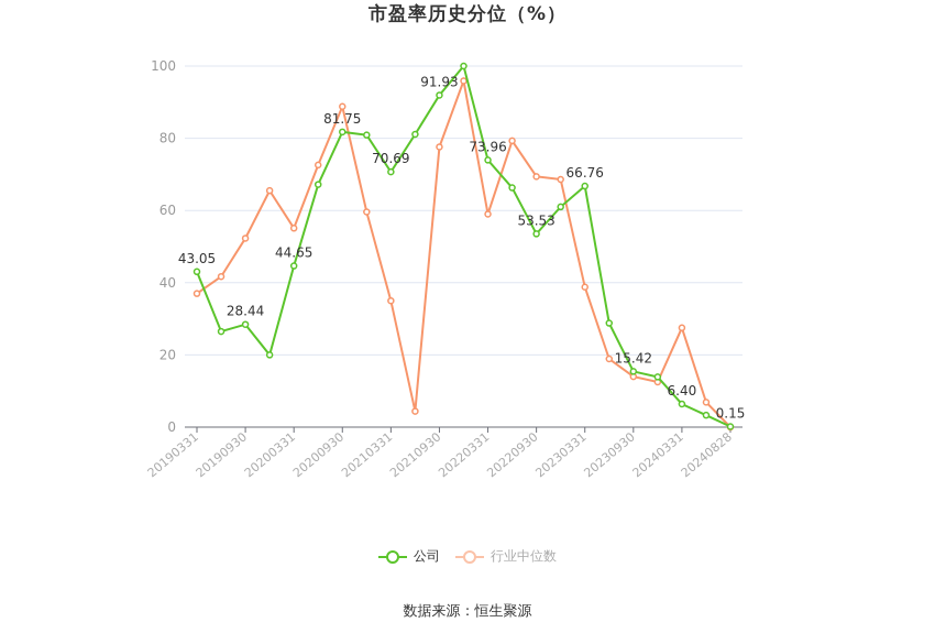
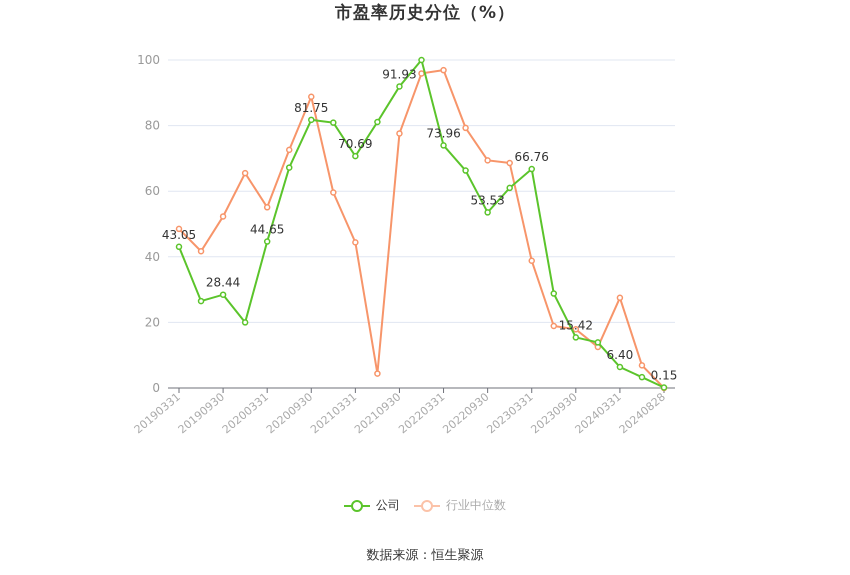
行业中位数/20190331: 37 -> 48
行业中位数/20210331: 35 -> 44
行业中位数/20220331: 59 -> 97
行业中位数/20230930: 14 -> 18
